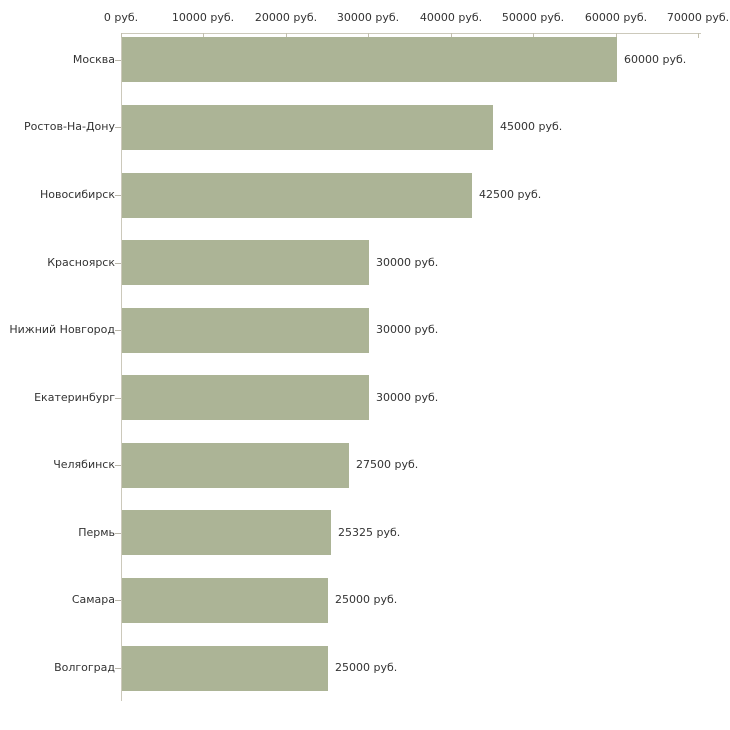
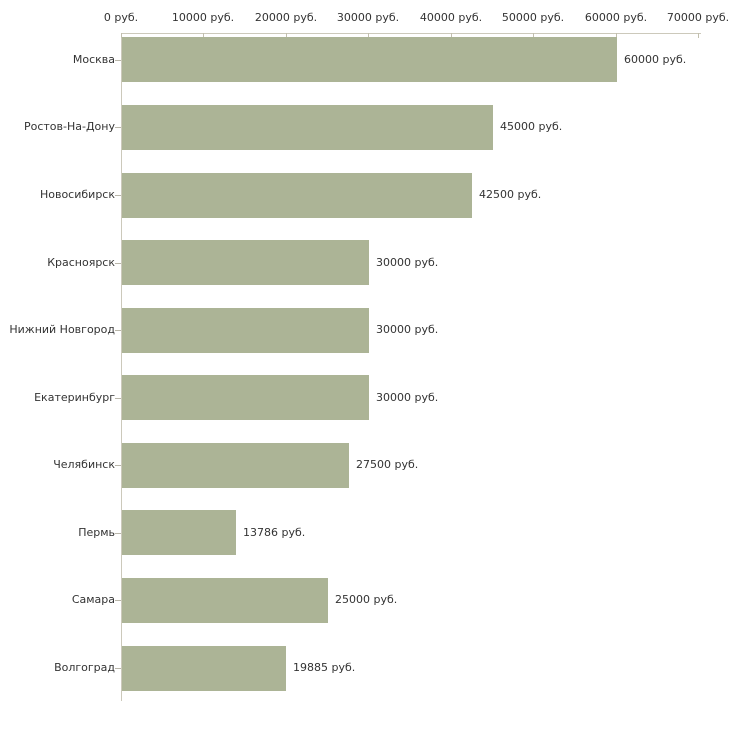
Пермь: 25325 -> 13786
Волгоград: 25000 -> 19885
